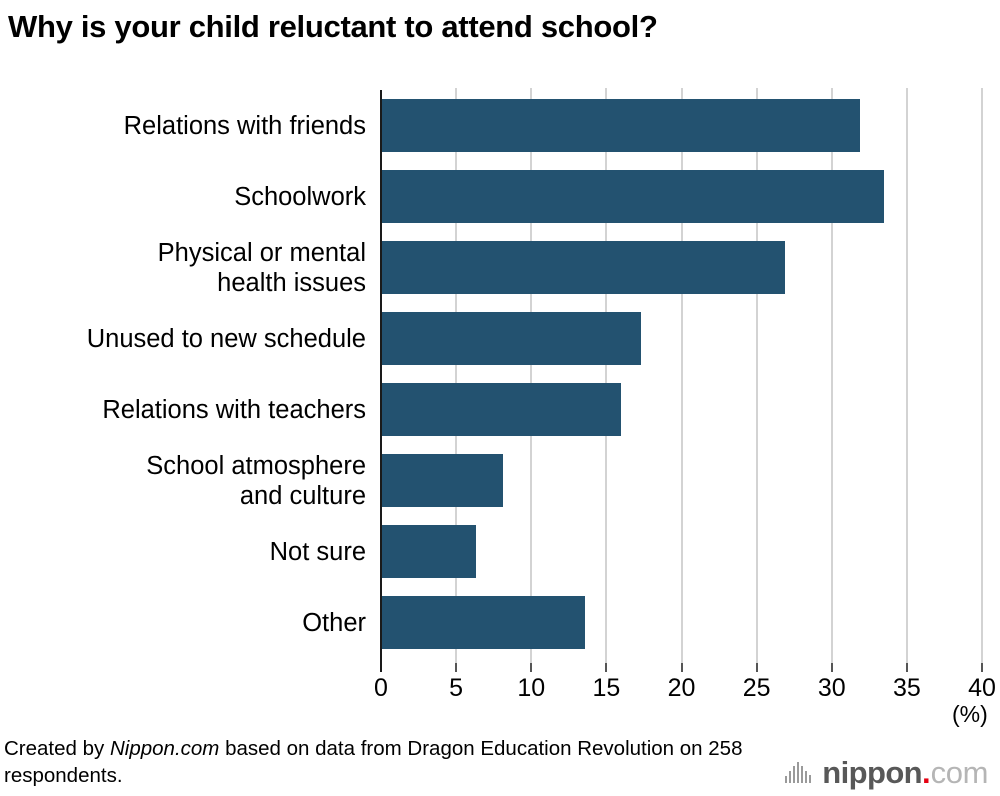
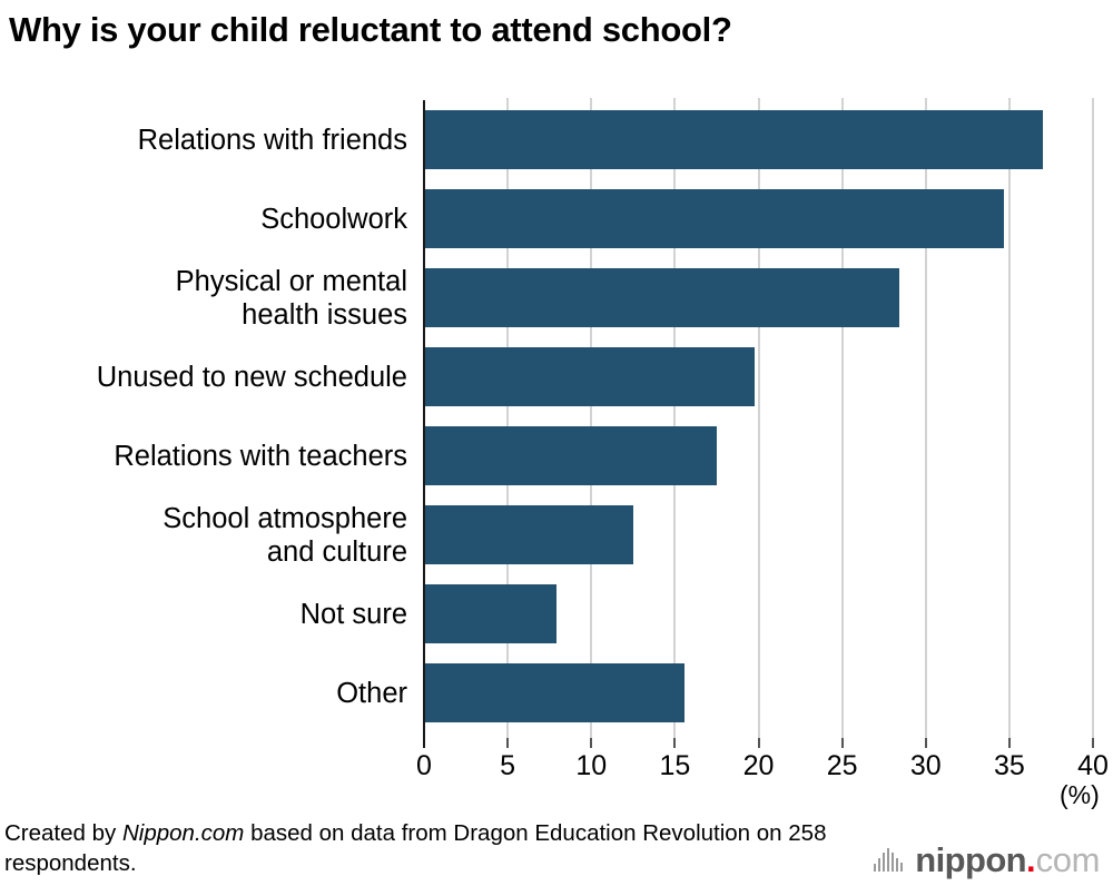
Relations with friends: 31.9 -> 37.0
Schoolwork: 33.5 -> 34.7
Physical or mental health issues: 26.9 -> 28.4
Unused to new schedule: 17.3 -> 19.8
Relations with teachers: 16.0 -> 17.5
School atmosphere and culture: 8.1 -> 12.5
Not sure: 6.3 -> 7.9
Other: 13.6 -> 15.6
